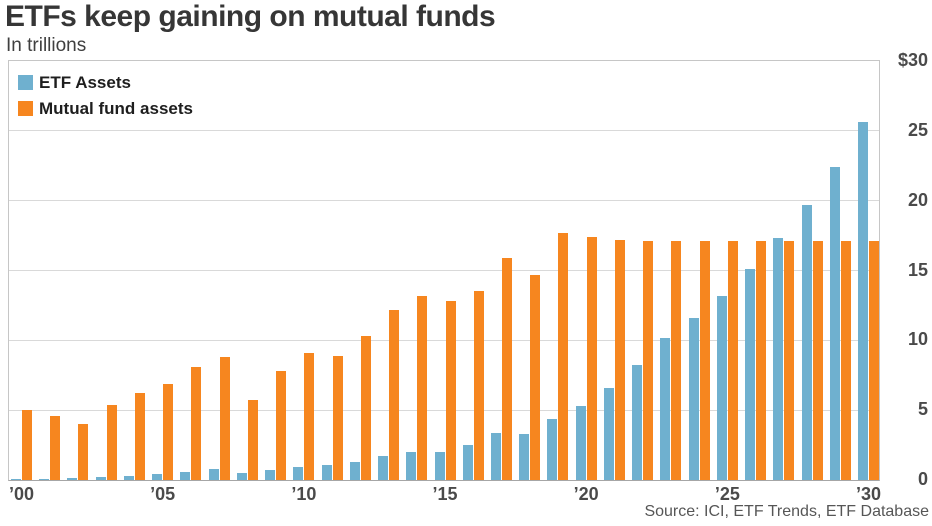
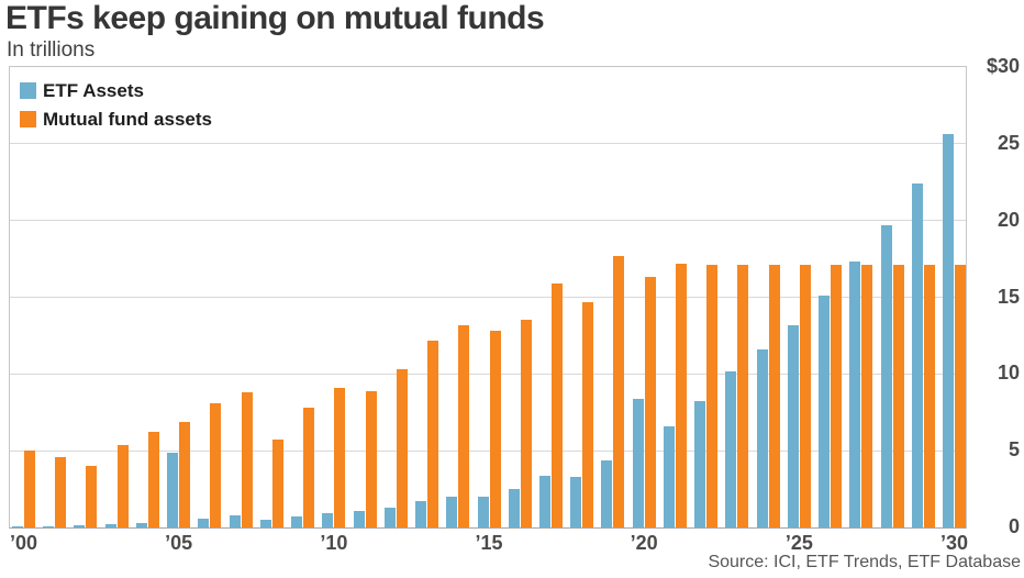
ETF Assets/’05: $0.5 -> $4.9
ETF Assets/’20: $5.3 -> $8.4
Mutual fund assets/’20: $17.4 -> $16.3
